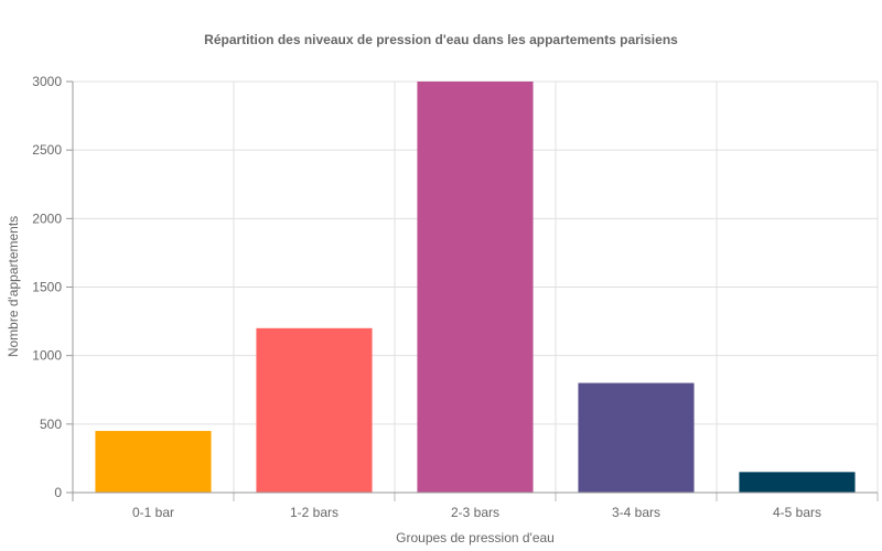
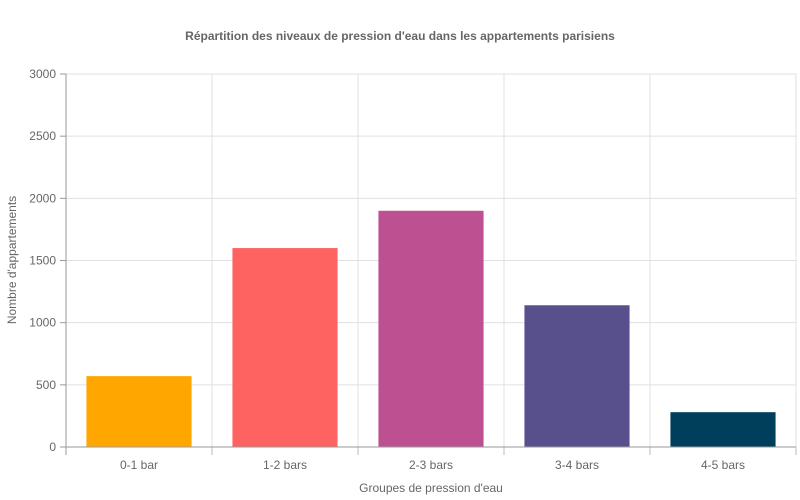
0-1 bar: 450 -> 570
1-2 bars: 1200 -> 1600
2-3 bars: 3000 -> 1900
3-4 bars: 800 -> 1140
4-5 bars: 150 -> 280
